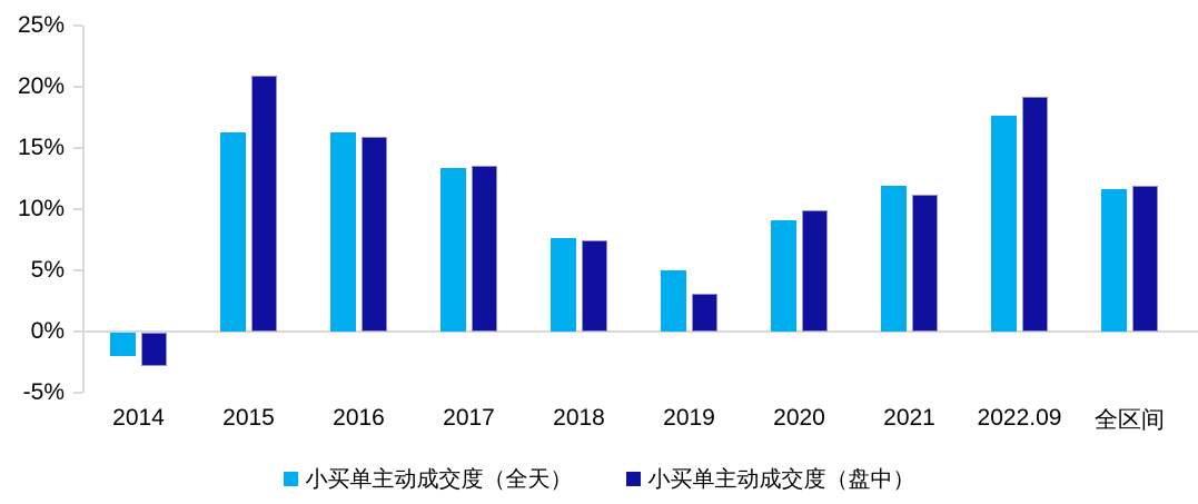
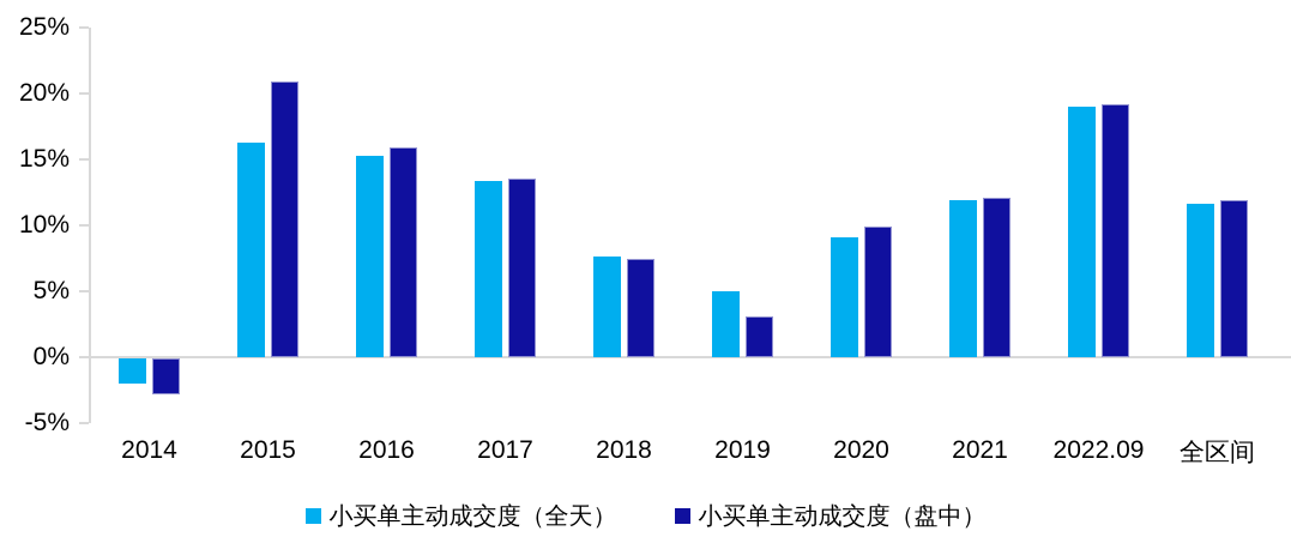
小买单主动成交度（全天）/2016: 16.3% -> 15.3%
小买单主动成交度（盘中）/2021: 11.2% -> 12.1%
小买单主动成交度（全天）/2022.09: 17.6% -> 19.0%
